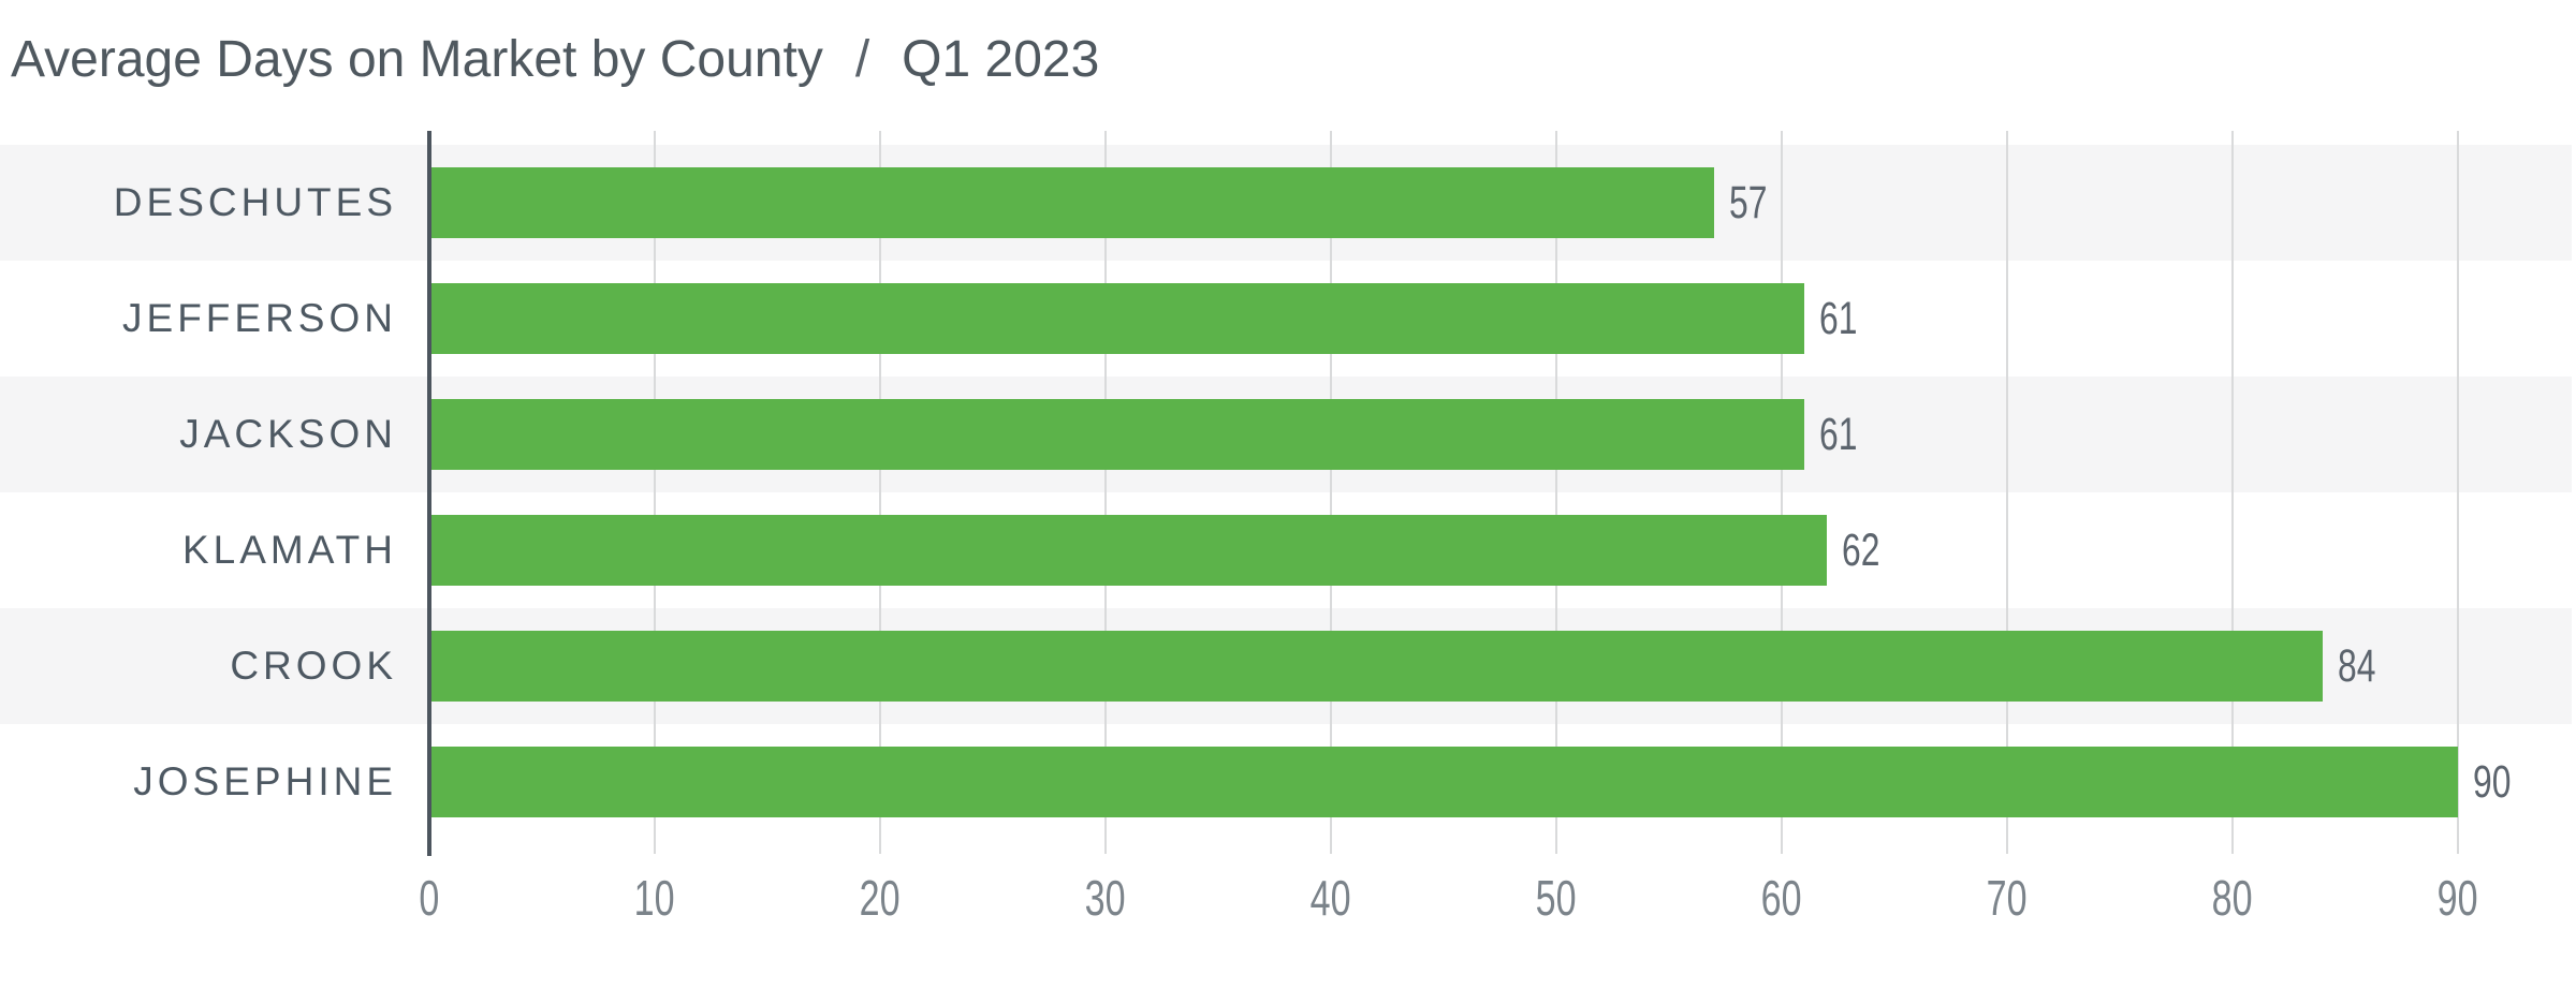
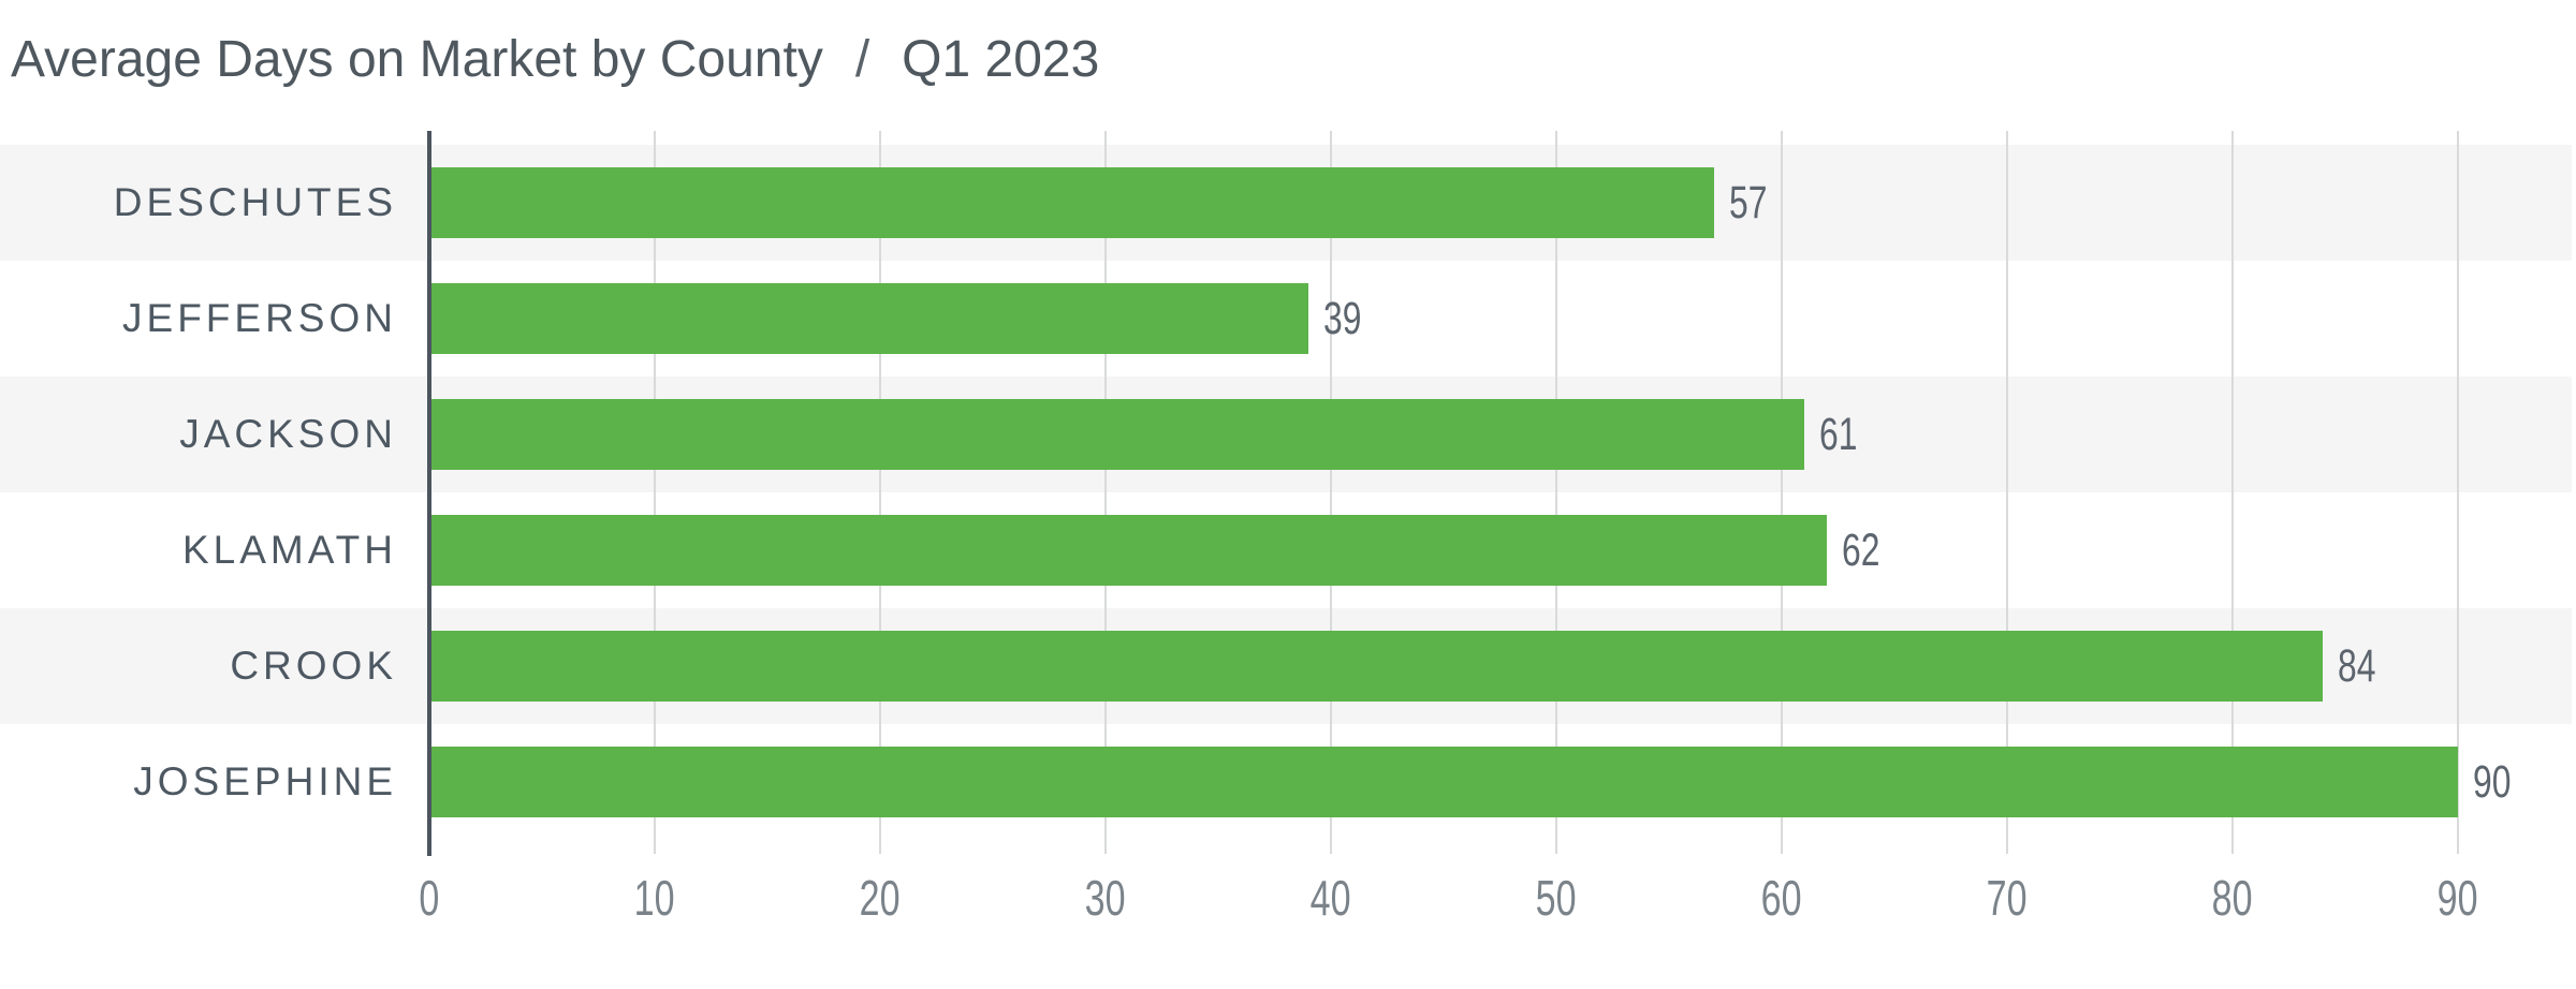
JEFFERSON: 61 -> 39
